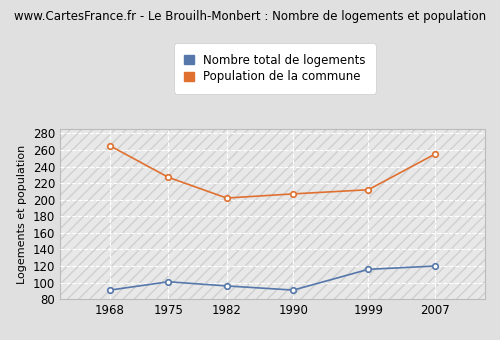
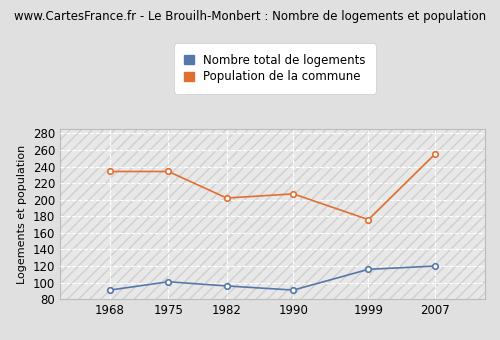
Population de la commune/1968: 265 -> 234
Population de la commune/1975: 227 -> 234
Population de la commune/1999: 212 -> 176
